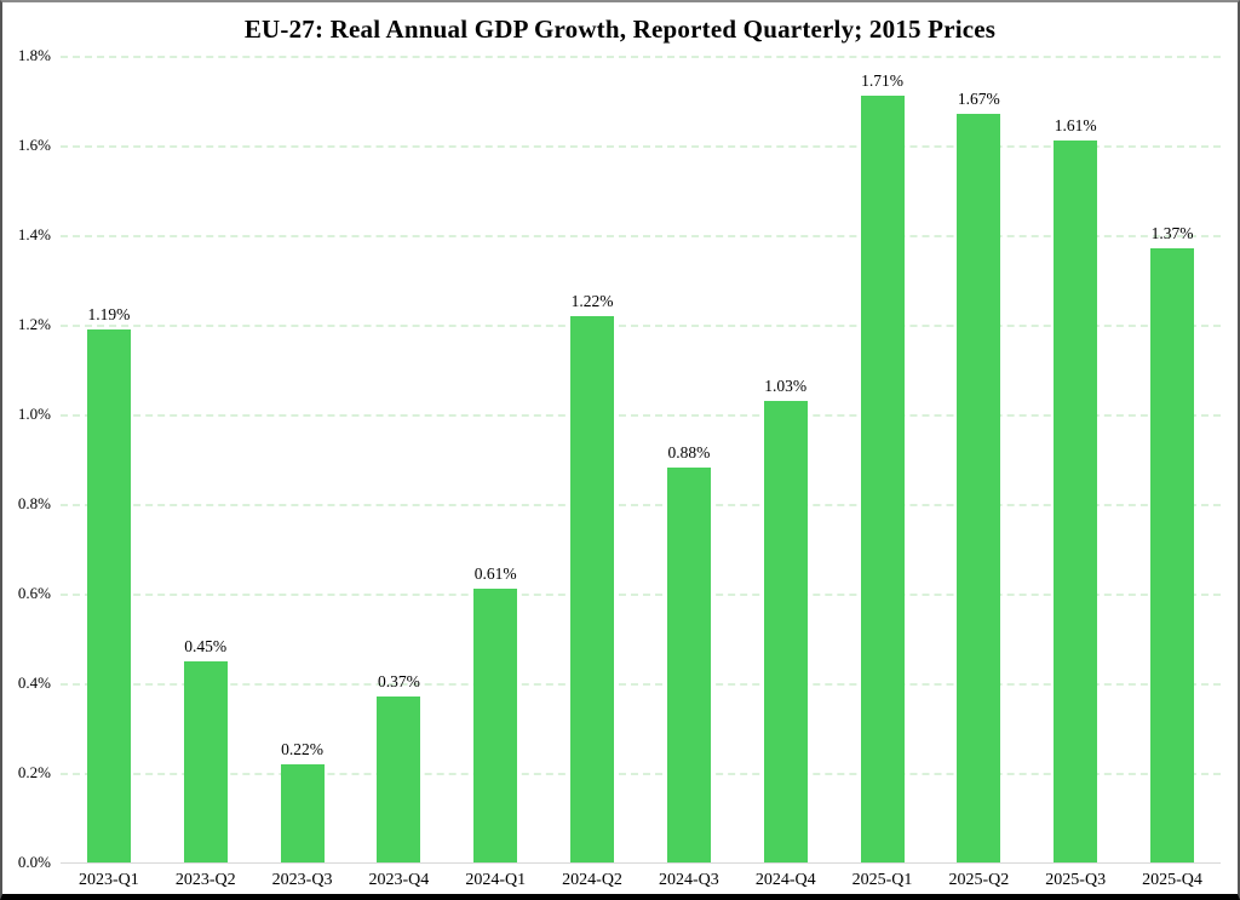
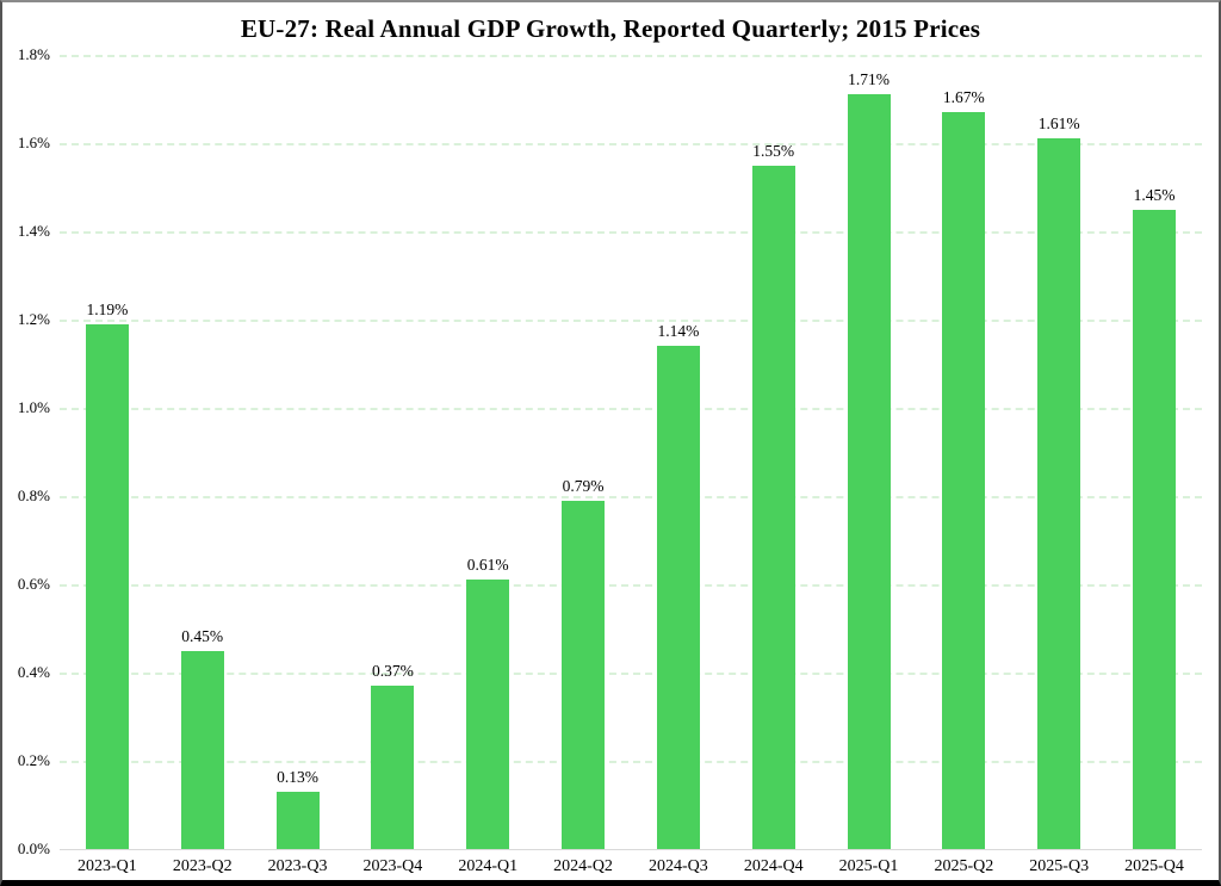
2023-Q3: 0.22% -> 0.13%
2024-Q2: 1.22% -> 0.79%
2024-Q3: 0.88% -> 1.14%
2024-Q4: 1.03% -> 1.55%
2025-Q4: 1.37% -> 1.45%
